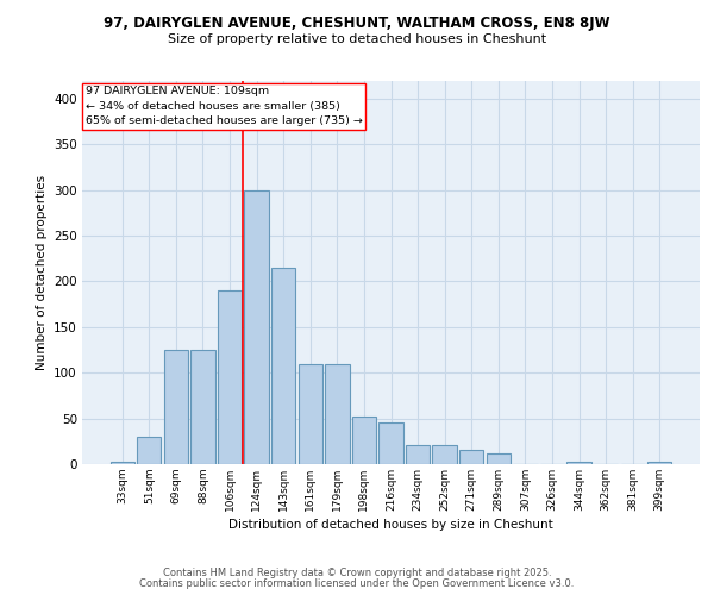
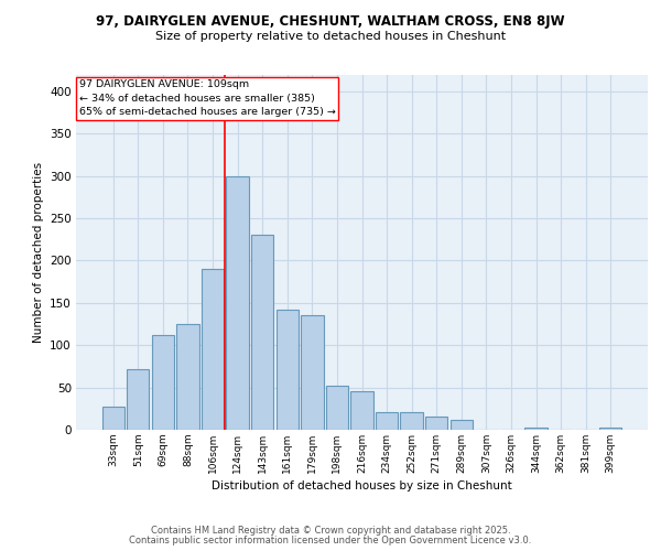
33sqm: 3 -> 28
51sqm: 30 -> 72
69sqm: 125 -> 112
143sqm: 215 -> 230
161sqm: 110 -> 142
179sqm: 110 -> 136
